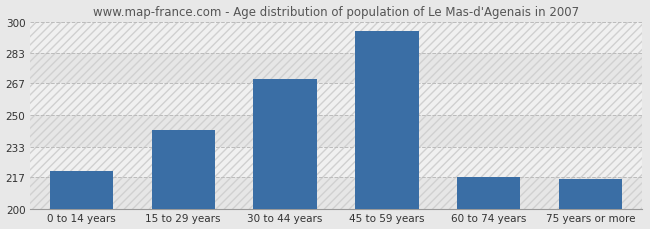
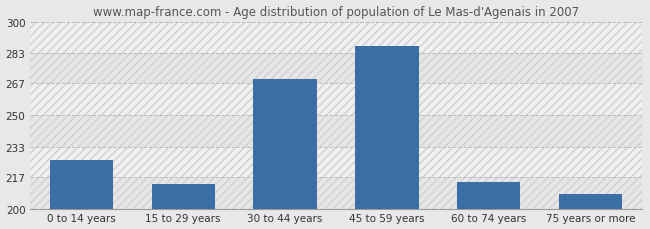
0 to 14 years: 220 -> 226
15 to 29 years: 242 -> 213
45 to 59 years: 295 -> 287
60 to 74 years: 217 -> 214
75 years or more: 216 -> 208
